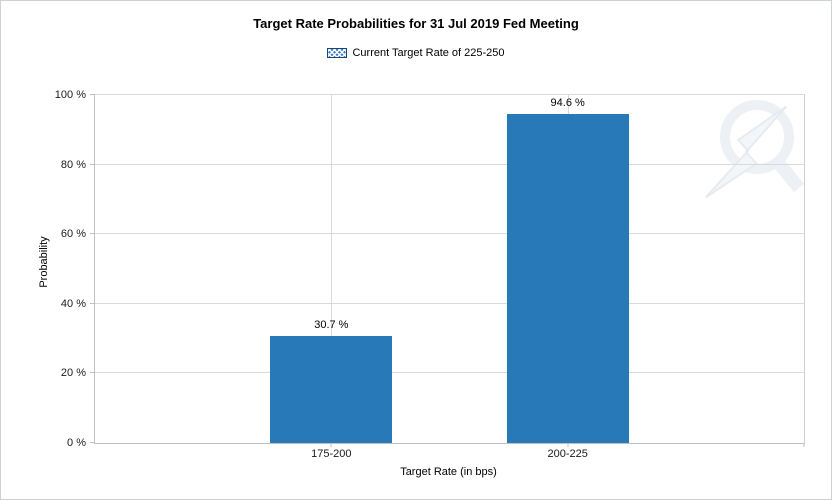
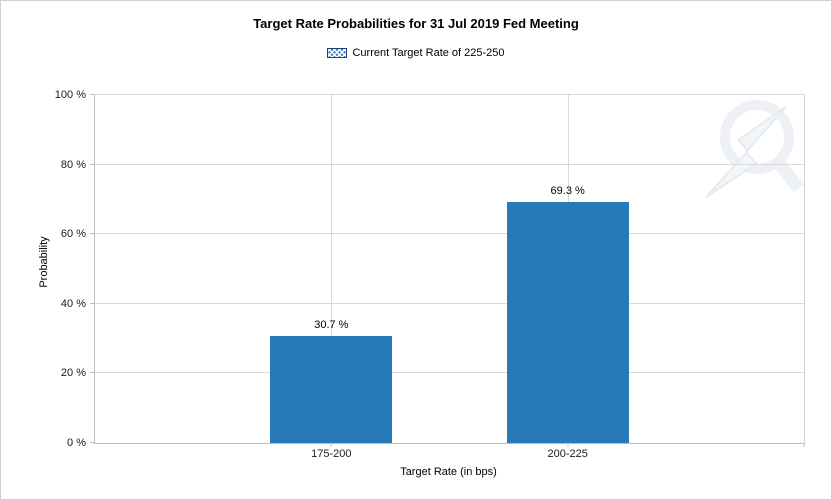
200-225: 94.6 -> 69.3
